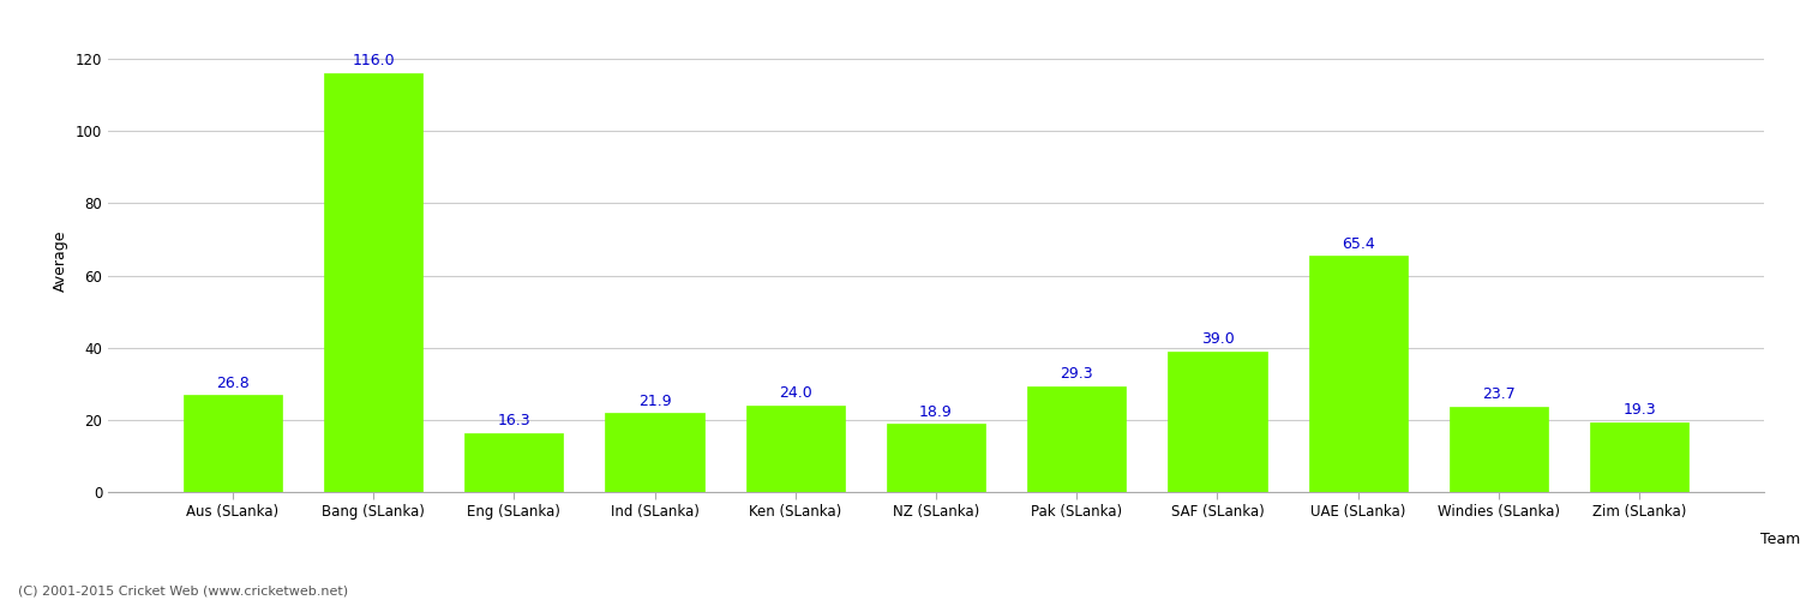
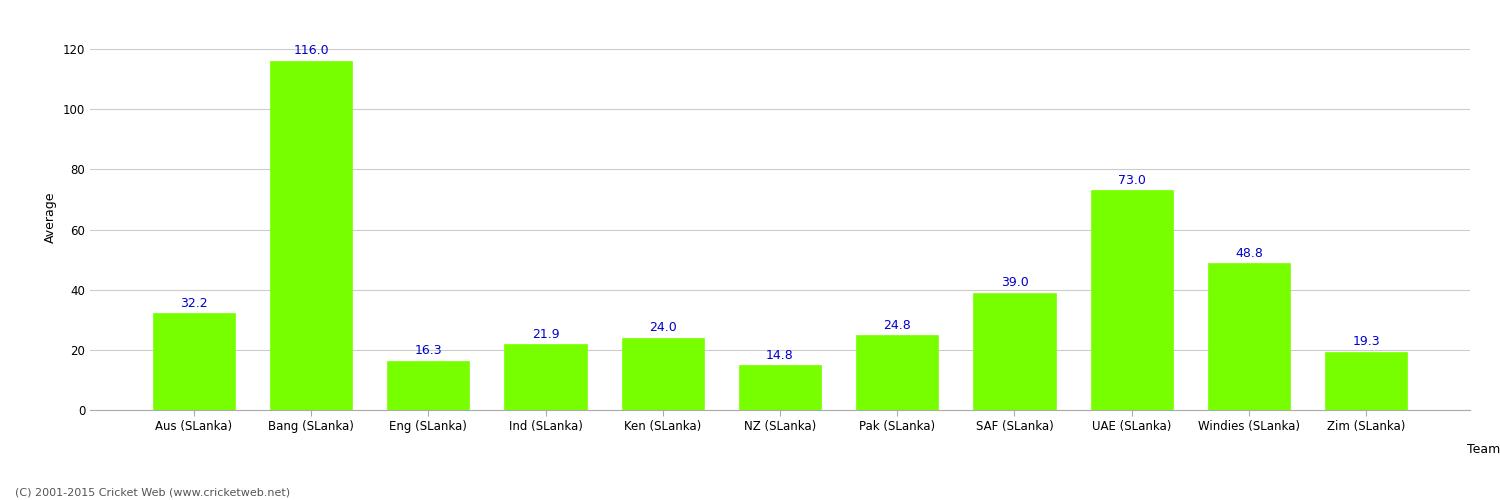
Aus (SLanka): 26.8 -> 32.2
NZ (SLanka): 18.9 -> 14.8
Pak (SLanka): 29.3 -> 24.8
UAE (SLanka): 65.4 -> 73.0
Windies (SLanka): 23.7 -> 48.8
